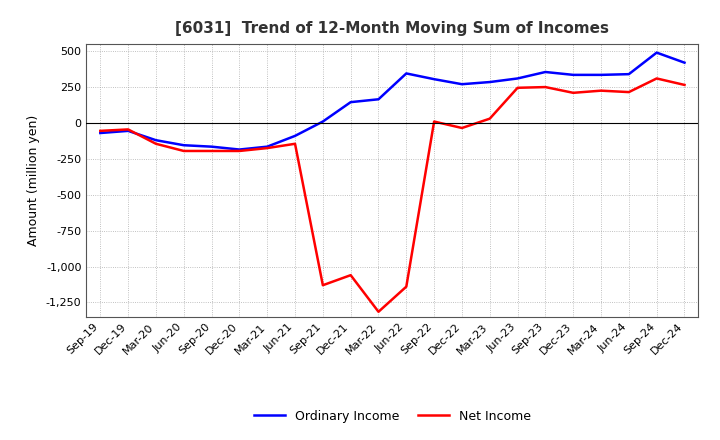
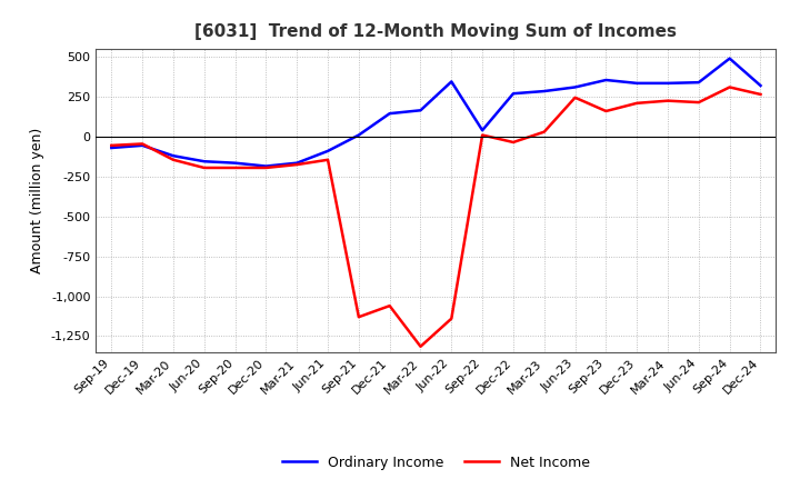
Ordinary Income/Sep-22: 300 -> 40
Net Income/Sep-23: 250 -> 160
Ordinary Income/Dec-24: 420 -> 320
